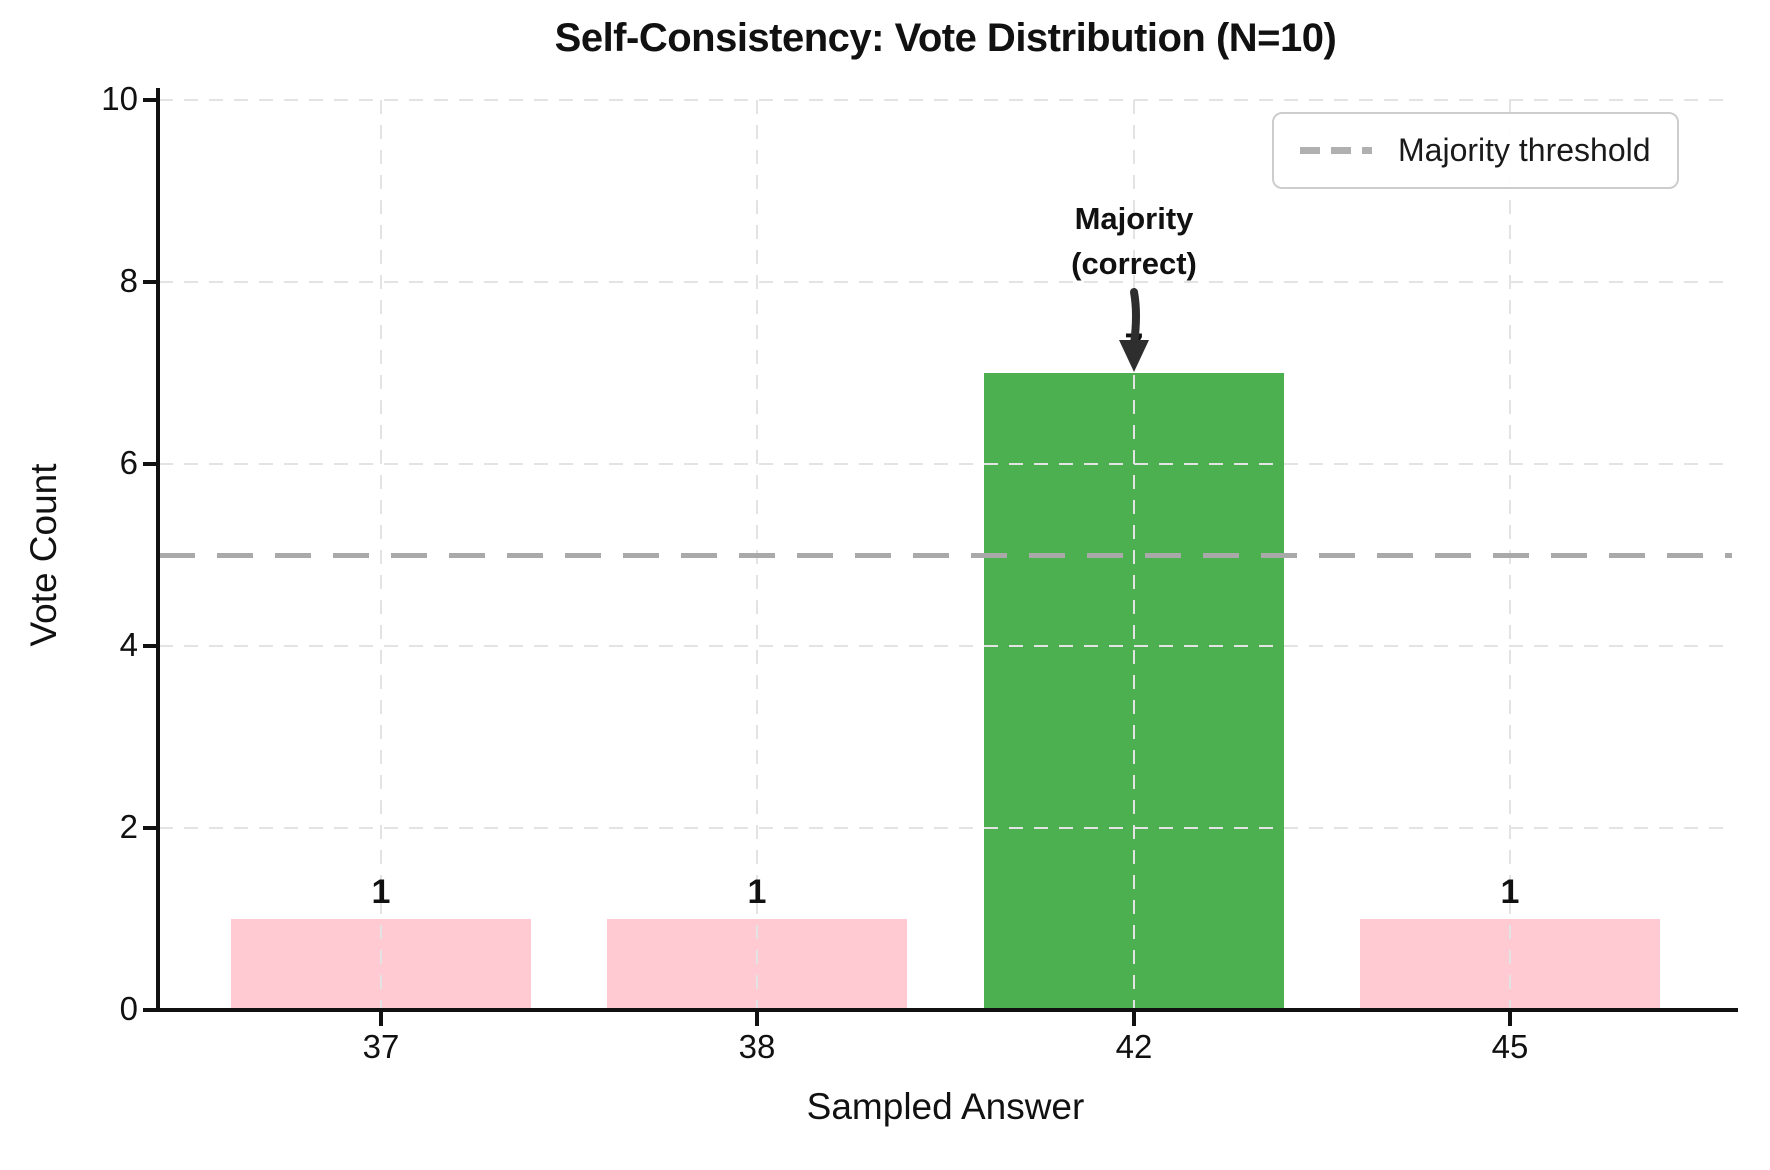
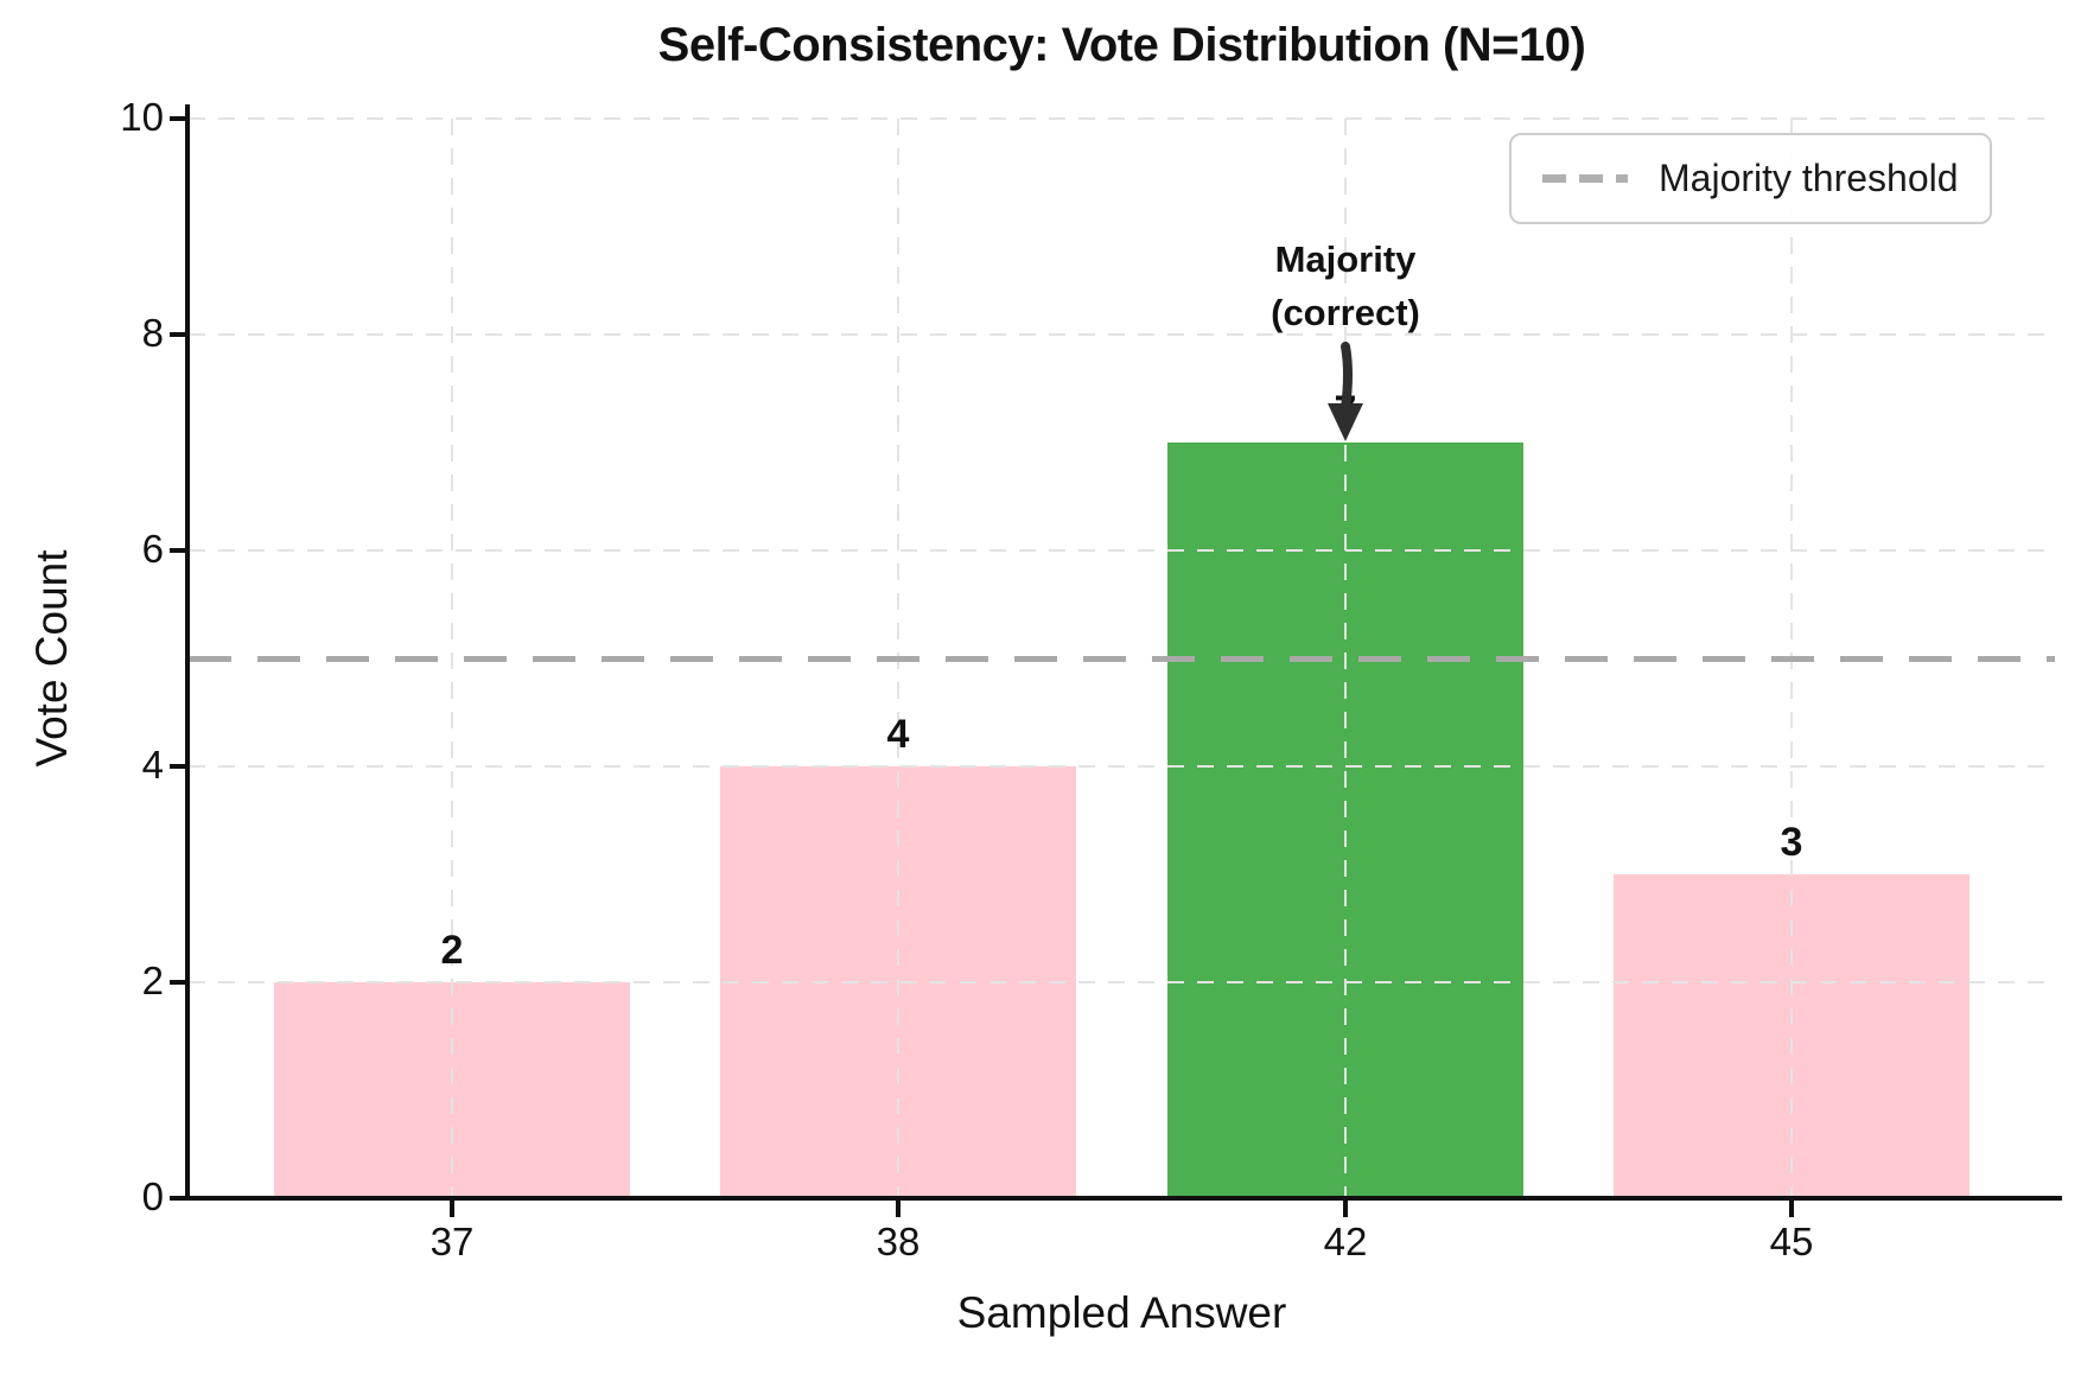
37: 1 -> 2
38: 1 -> 4
45: 1 -> 3
